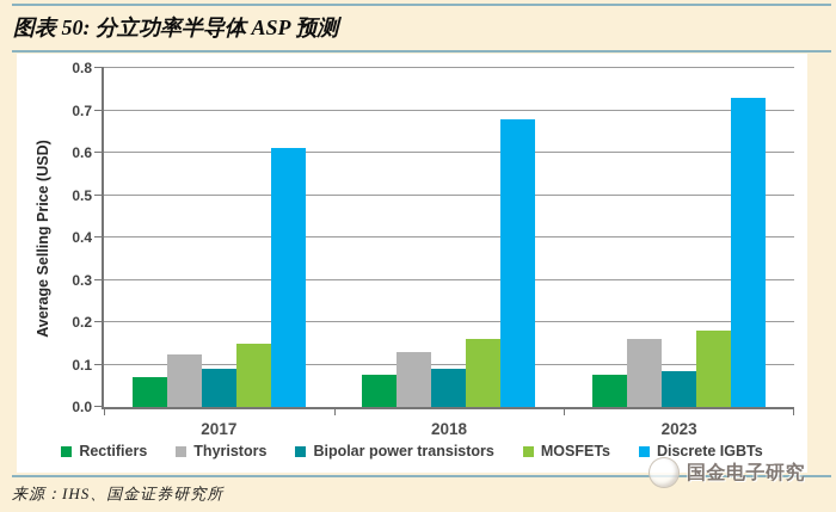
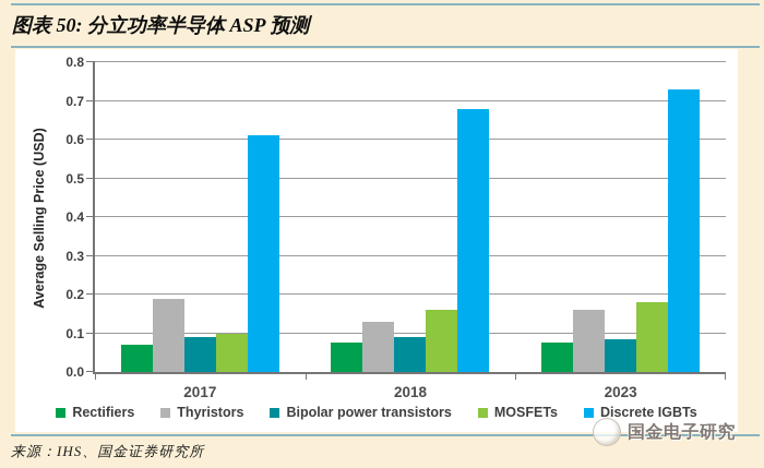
Thyristors/2017: 0.12 -> 0.19
MOSFETs/2017: 0.15 -> 0.10
